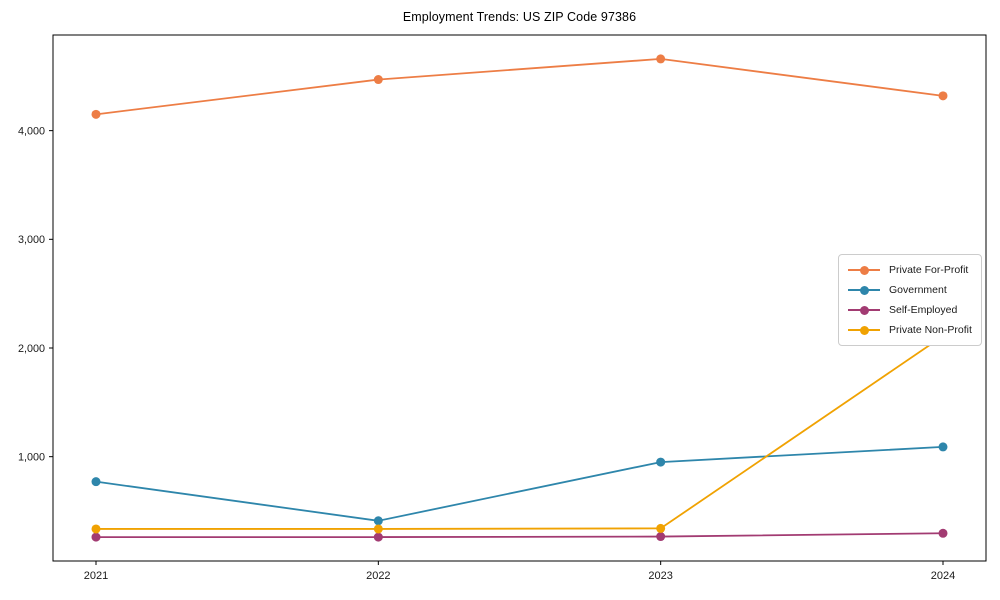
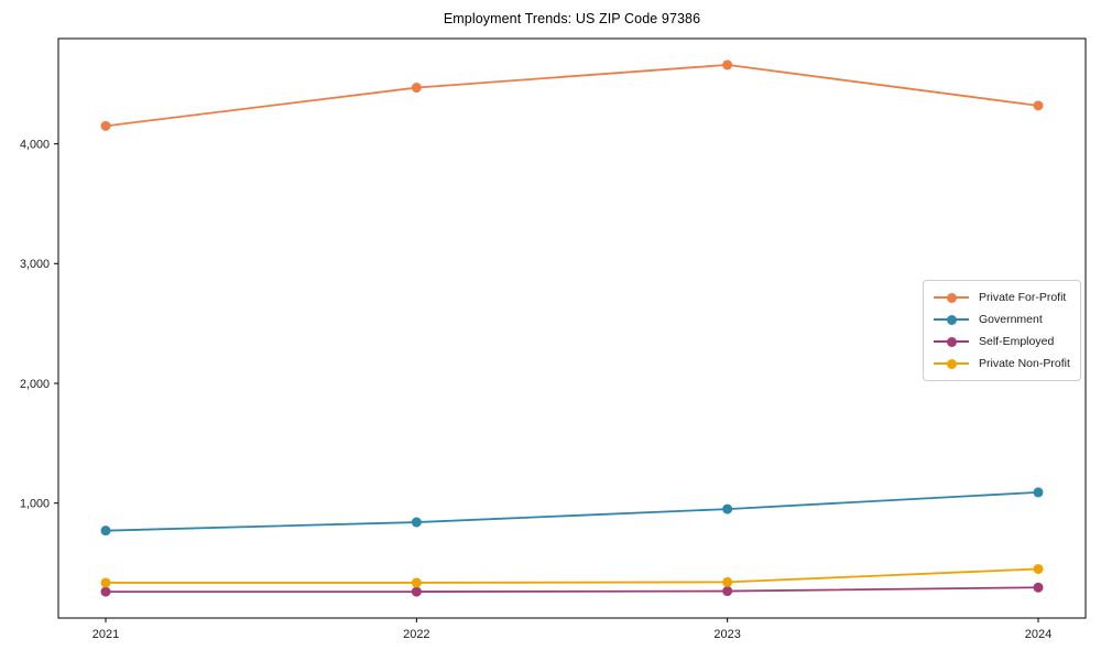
Government/2022: 410 -> 840
Private Non-Profit/2024: 2110 -> 450
